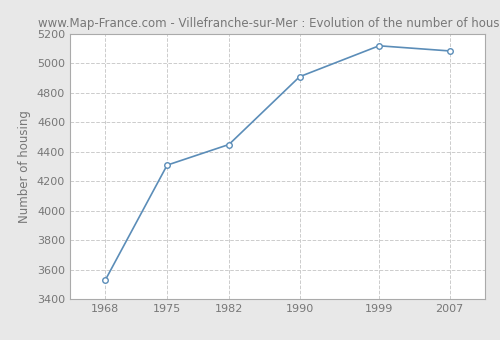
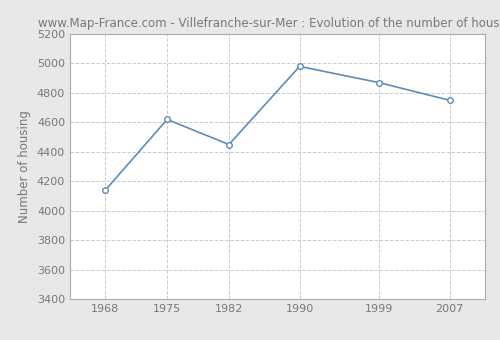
1968: 3530 -> 4140
1975: 4310 -> 4620
1990: 4910 -> 4980
1999: 5120 -> 4870
2007: 5080 -> 4750
